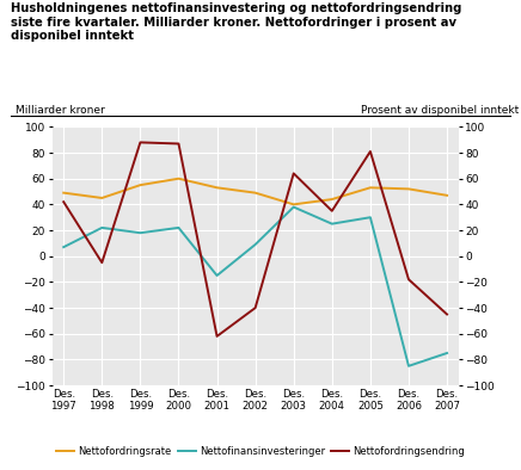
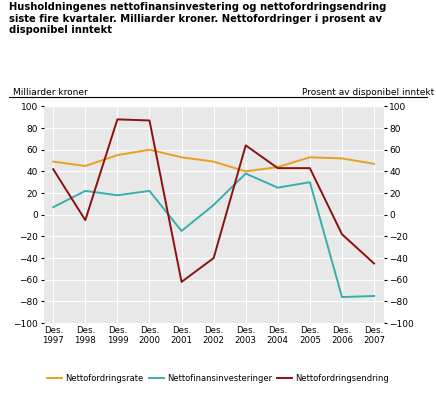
Nettofordringsendring/Des. 2004: 35 -> 43
Nettofordringsendring/Des. 2005: 81 -> 43
Nettofinansinvesteringer/Des. 2006: -85 -> -76
